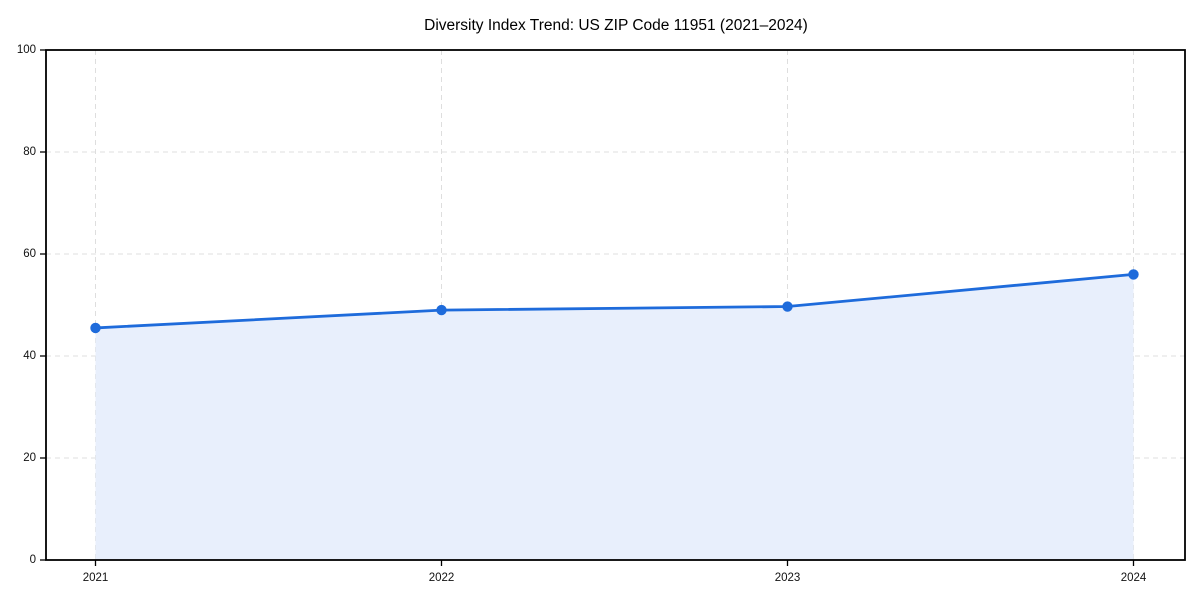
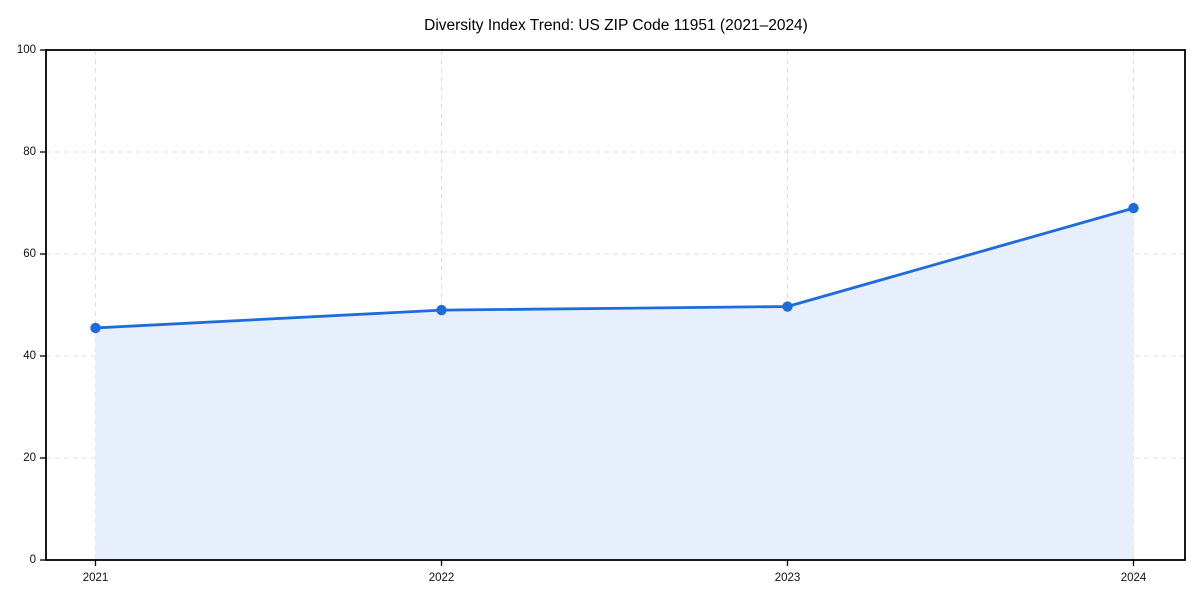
2024: 56 -> 69
